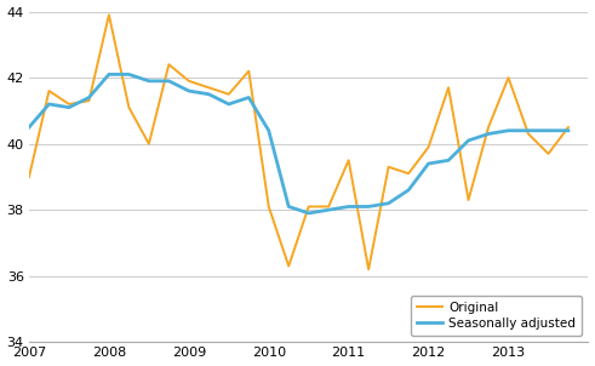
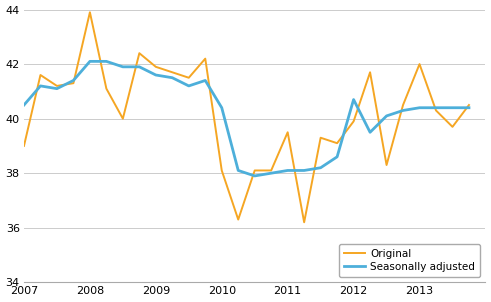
Seasonally adjusted/2012: 39.4 -> 40.7
